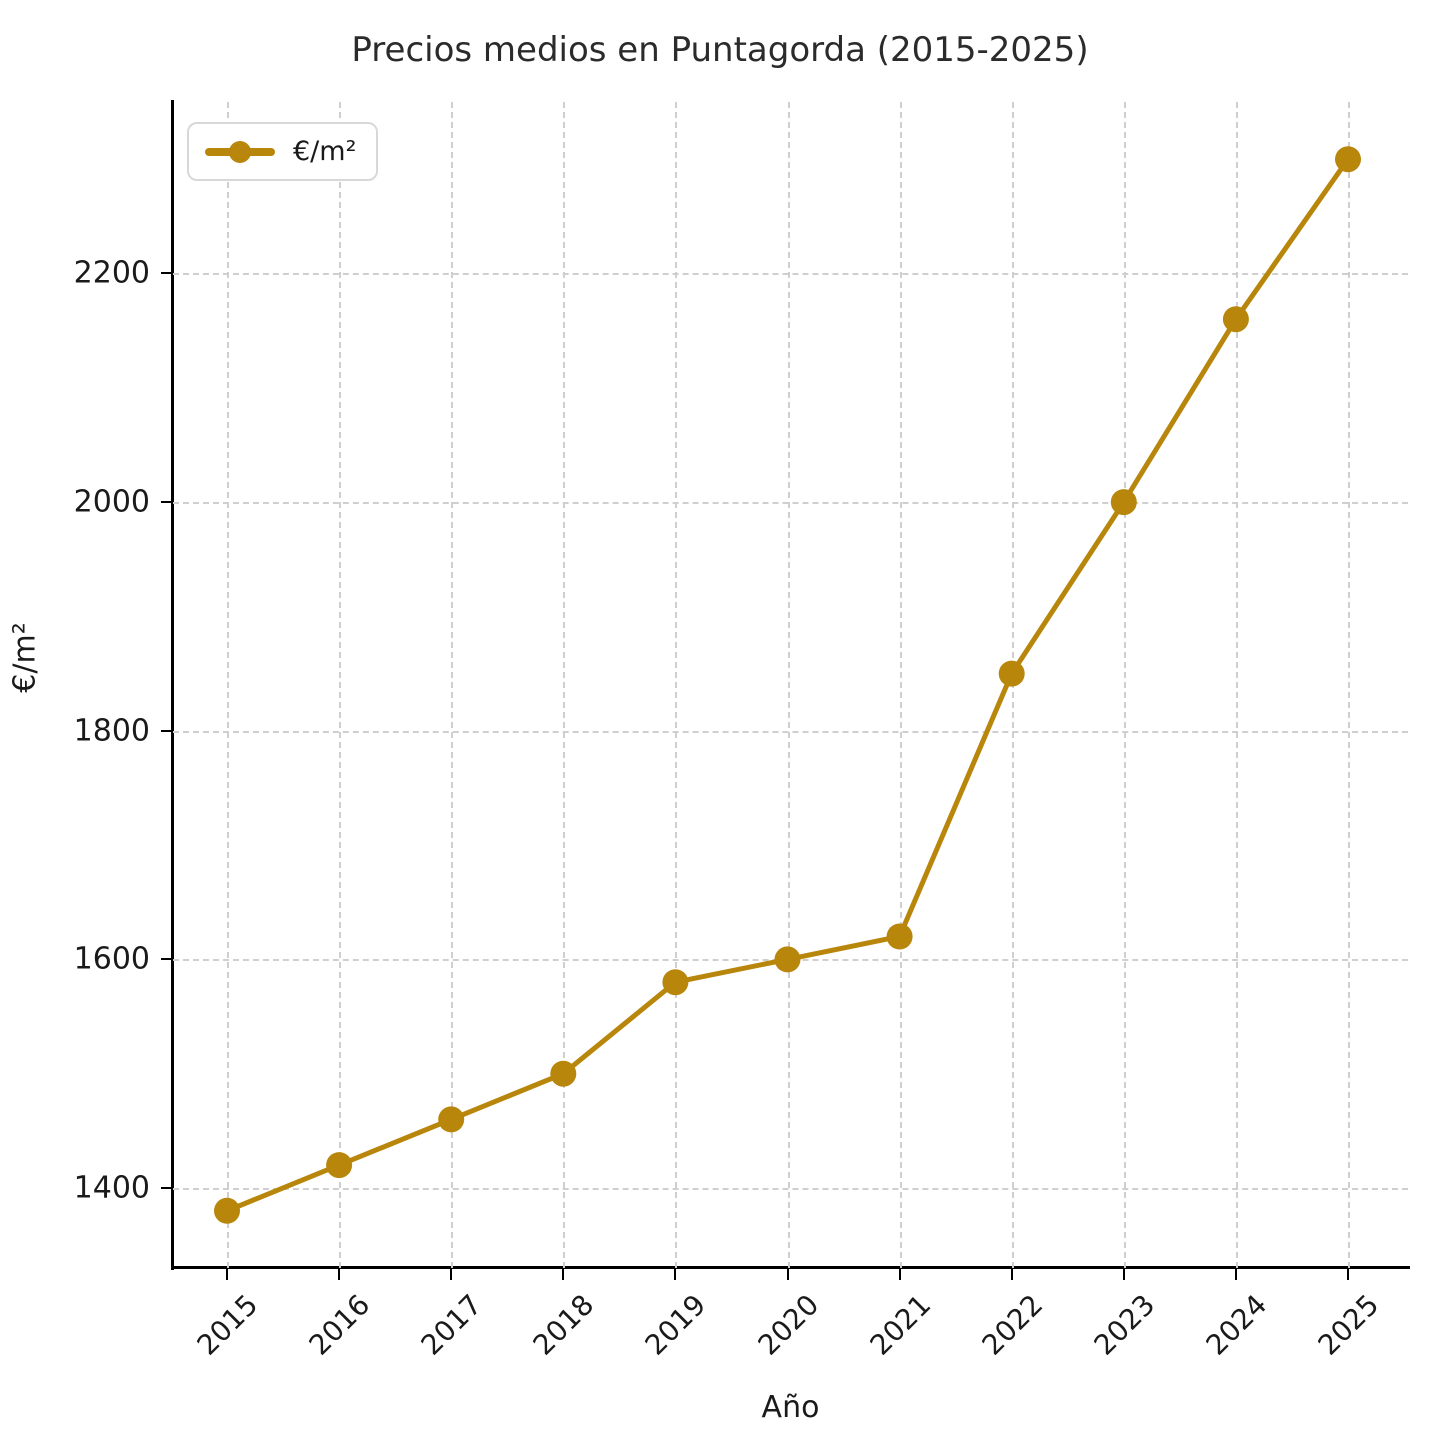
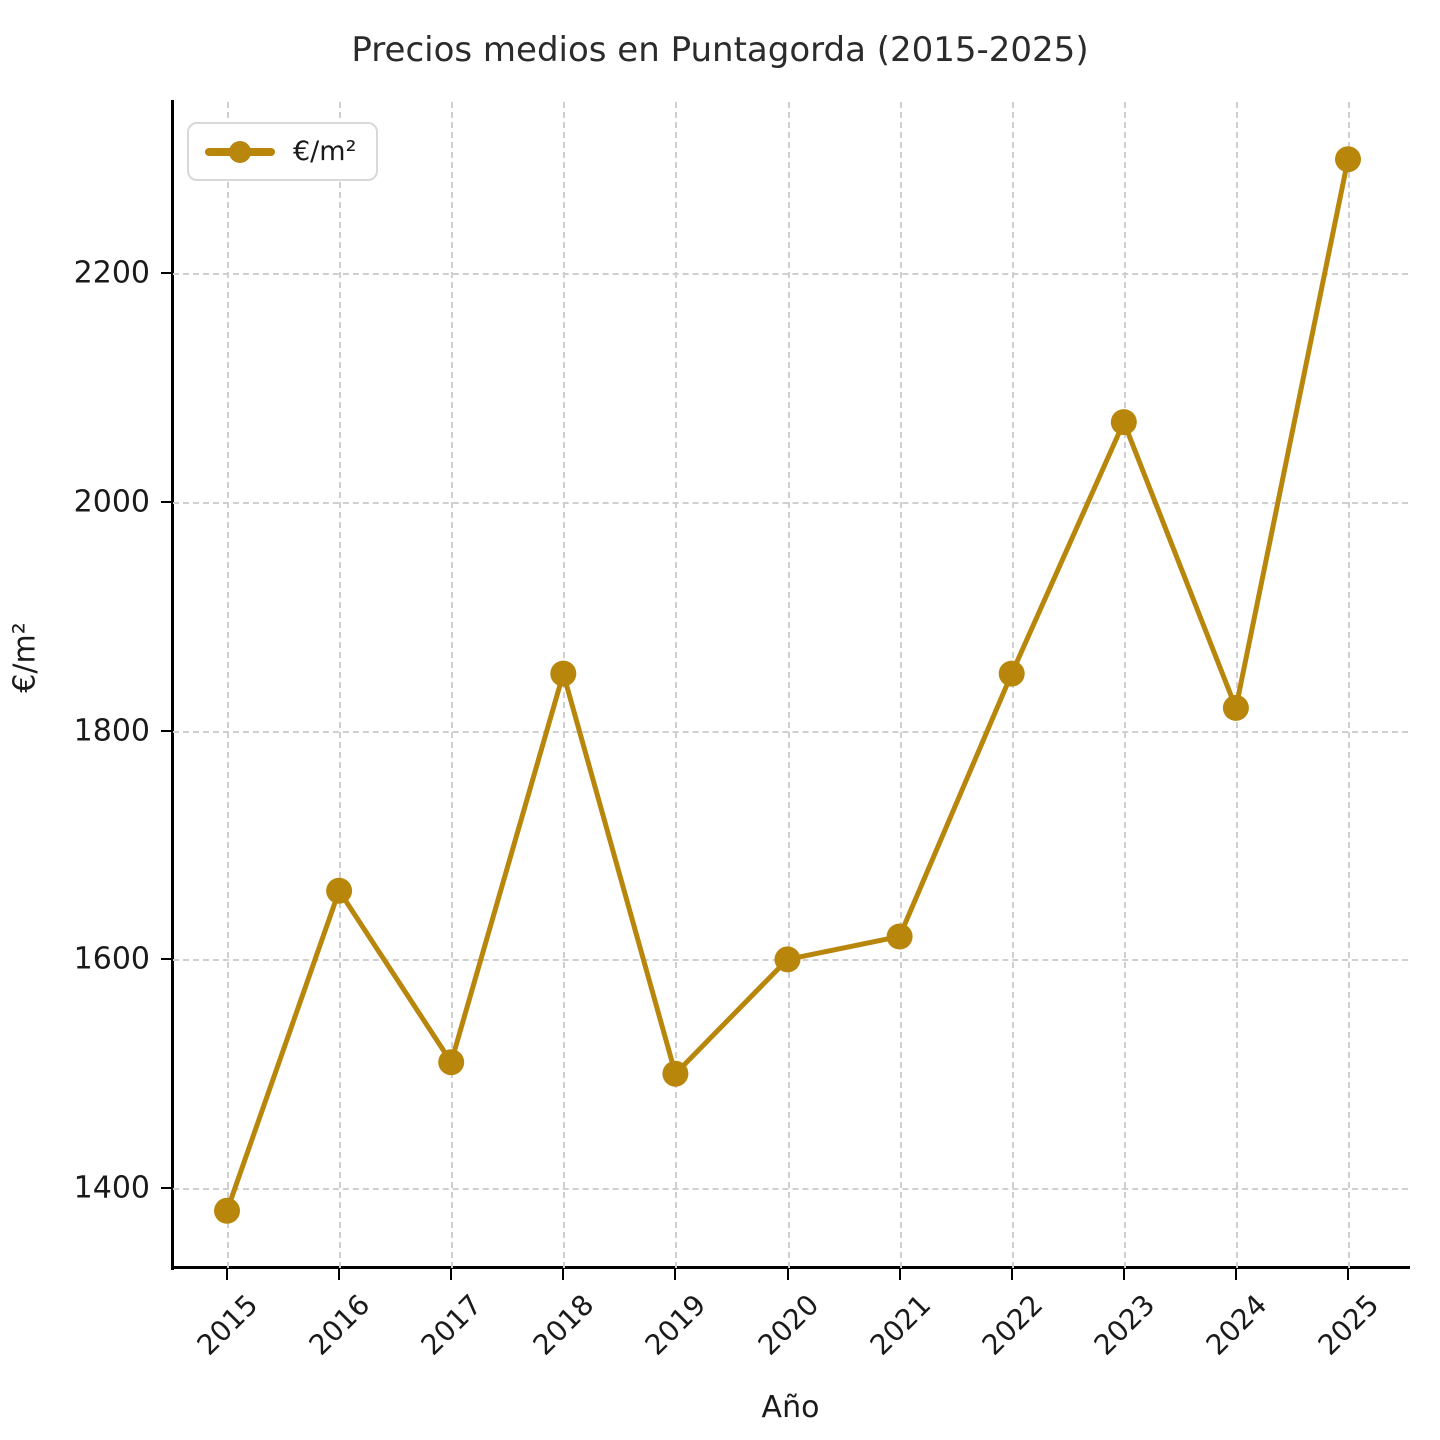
2016: 1420 -> 1660
2017: 1460 -> 1510
2018: 1500 -> 1850
2019: 1580 -> 1500
2023: 2000 -> 2070
2024: 2160 -> 1820
